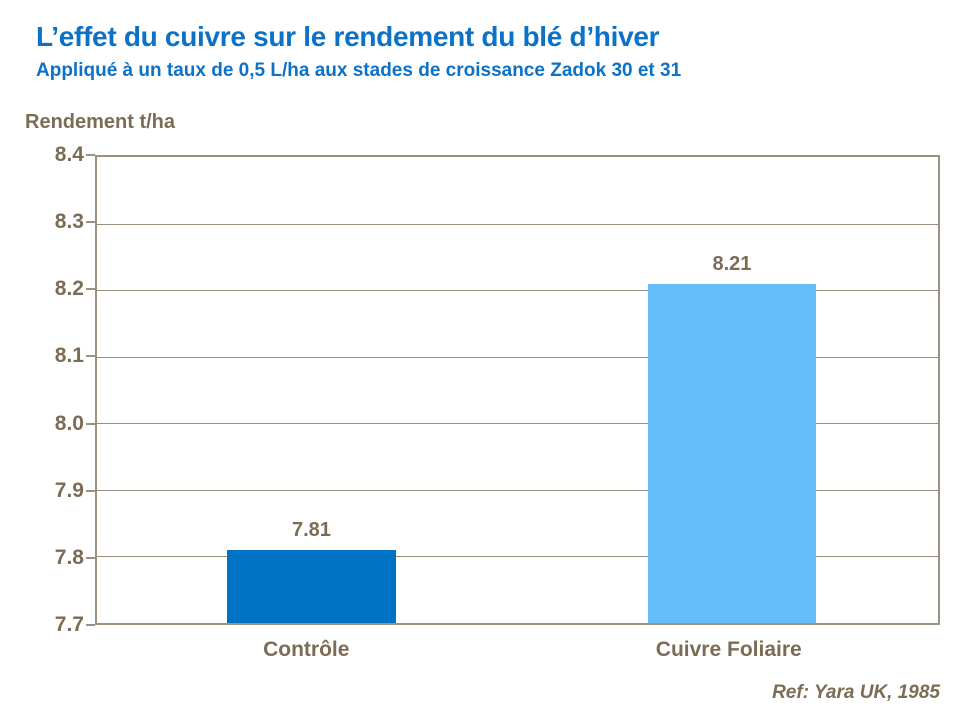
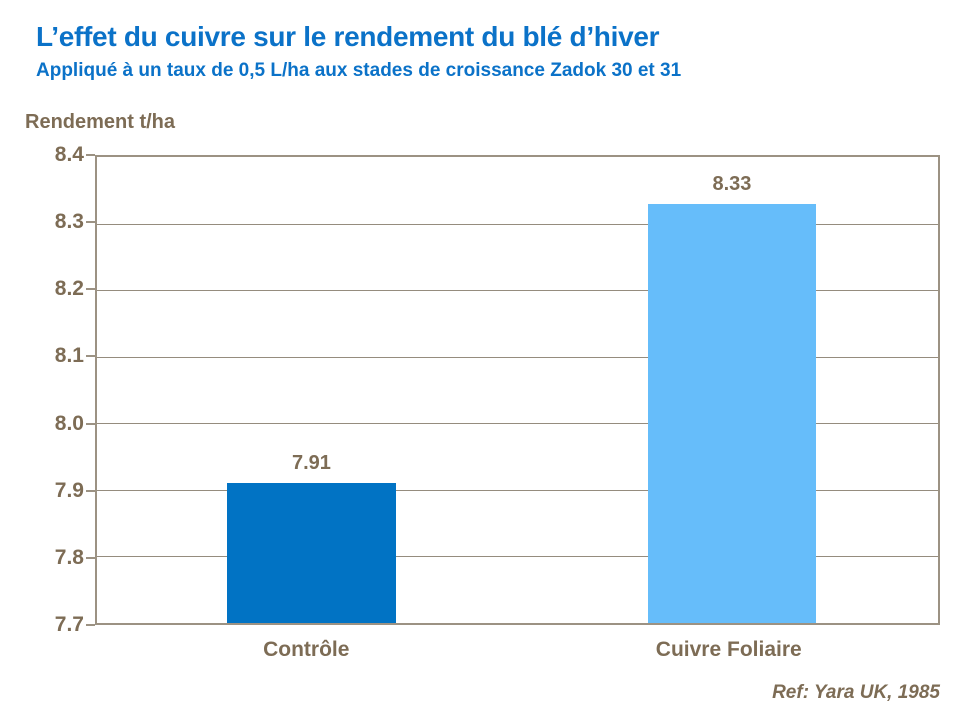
Contrôle: 7.81 -> 7.91
Cuivre Foliaire: 8.21 -> 8.33
